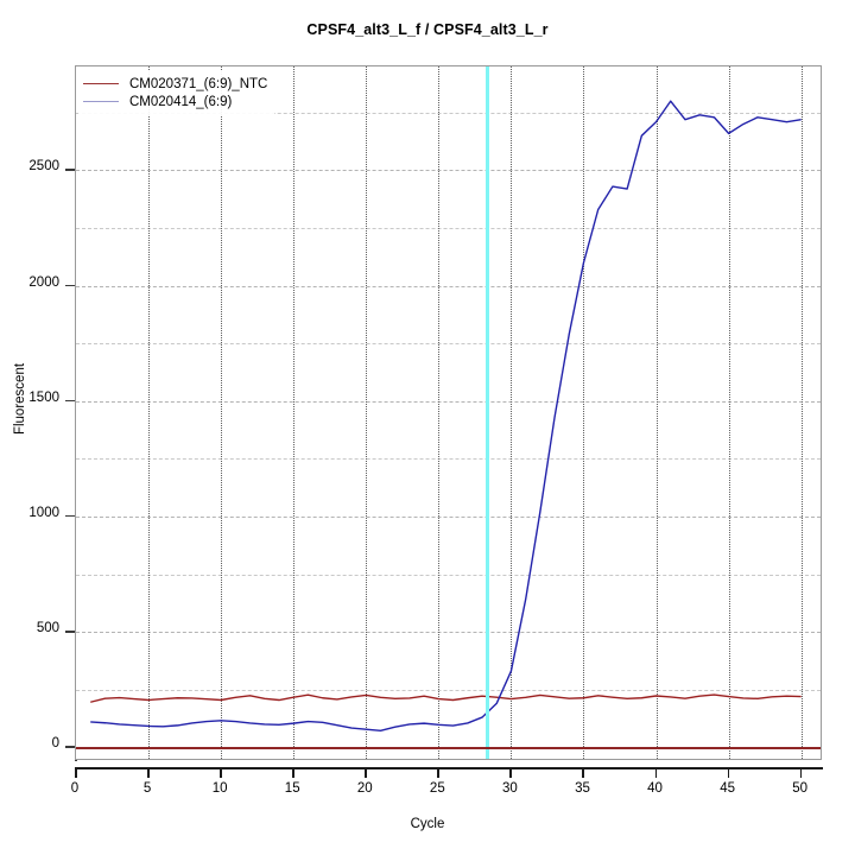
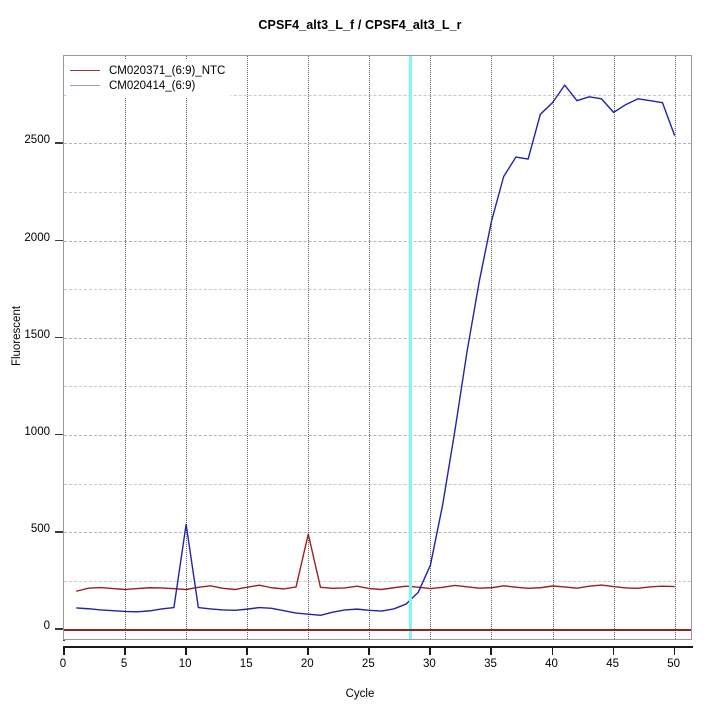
CM020414_(6:9)/10: 120 -> 540
CM020371_(6:9)_NTC/20: 230 -> 490
CM020414_(6:9)/50: 2720 -> 2540
